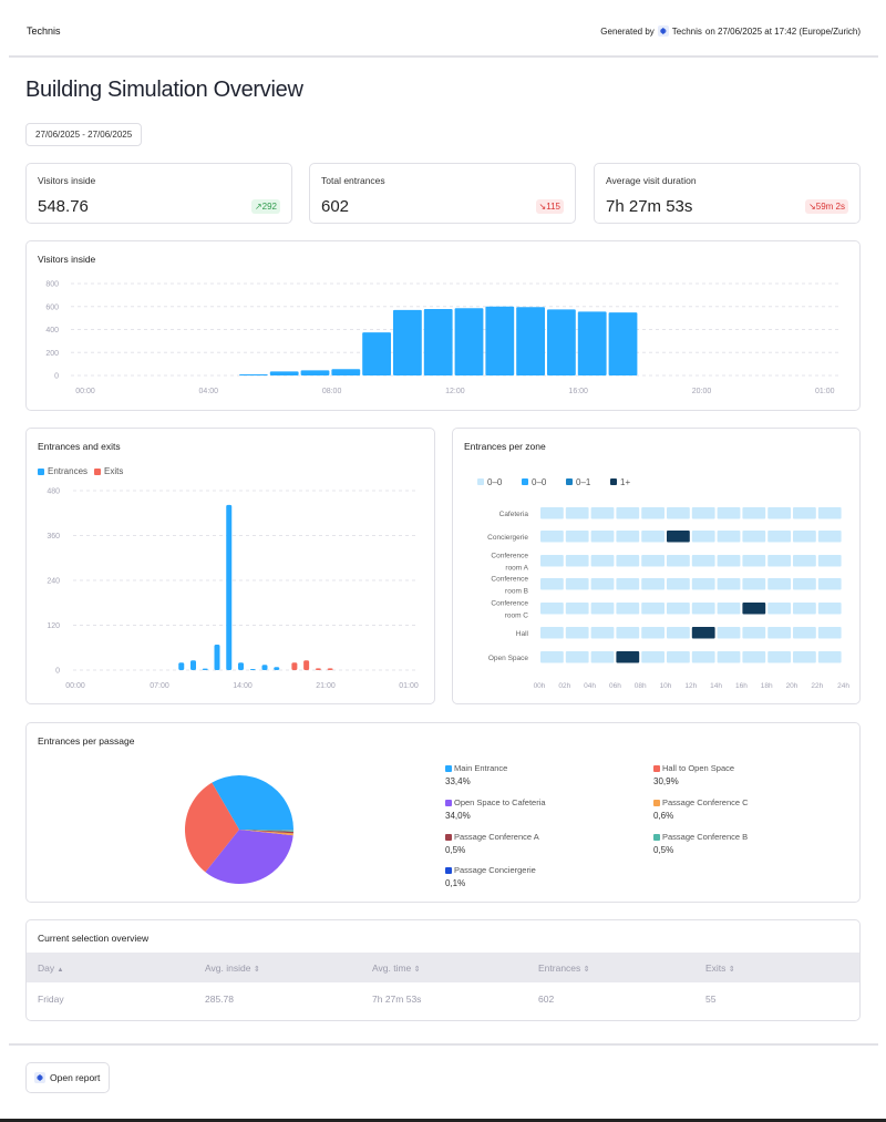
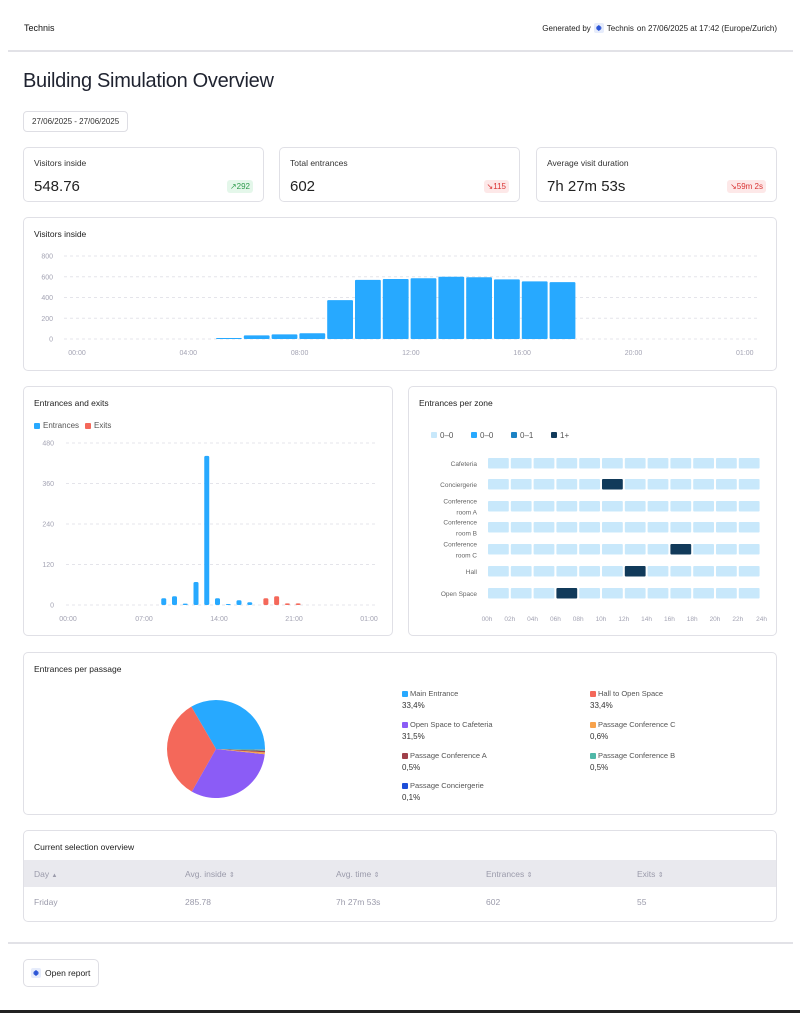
Entrances per passage/Hall to Open Space: 30,9% -> 33,4%
Entrances per passage/Open Space to Cafeteria: 34,0% -> 31,5%
